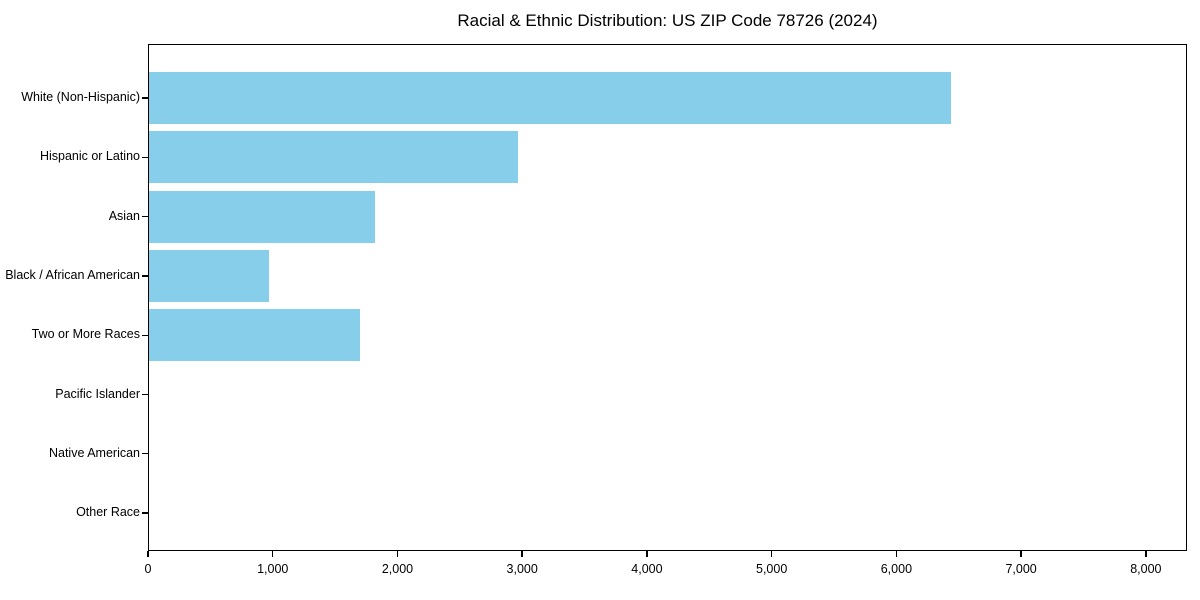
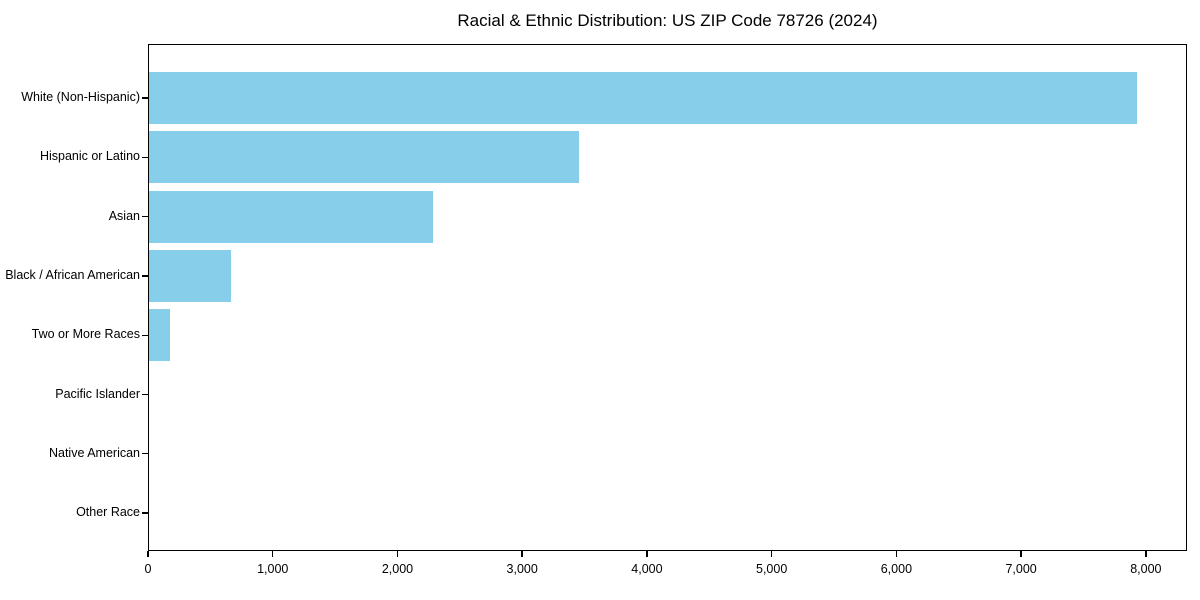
White (Non-Hispanic): 6440 -> 7930
Hispanic or Latino: 2970 -> 3460
Asian: 1820 -> 2280
Black / African American: 970 -> 660
Two or More Races: 1700 -> 180
